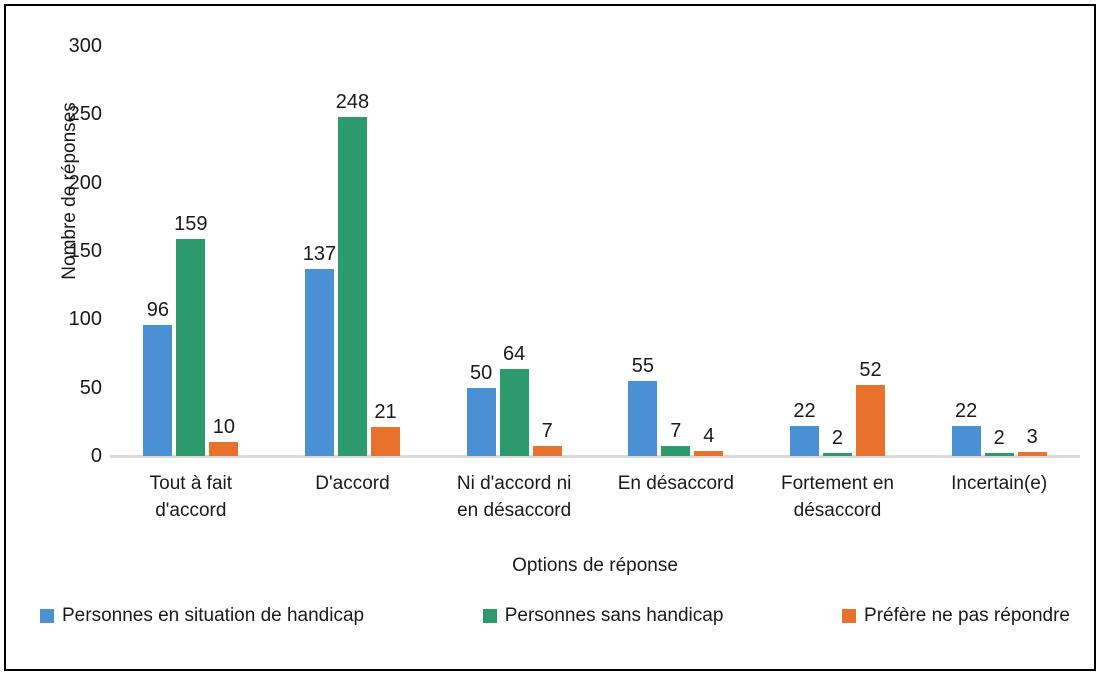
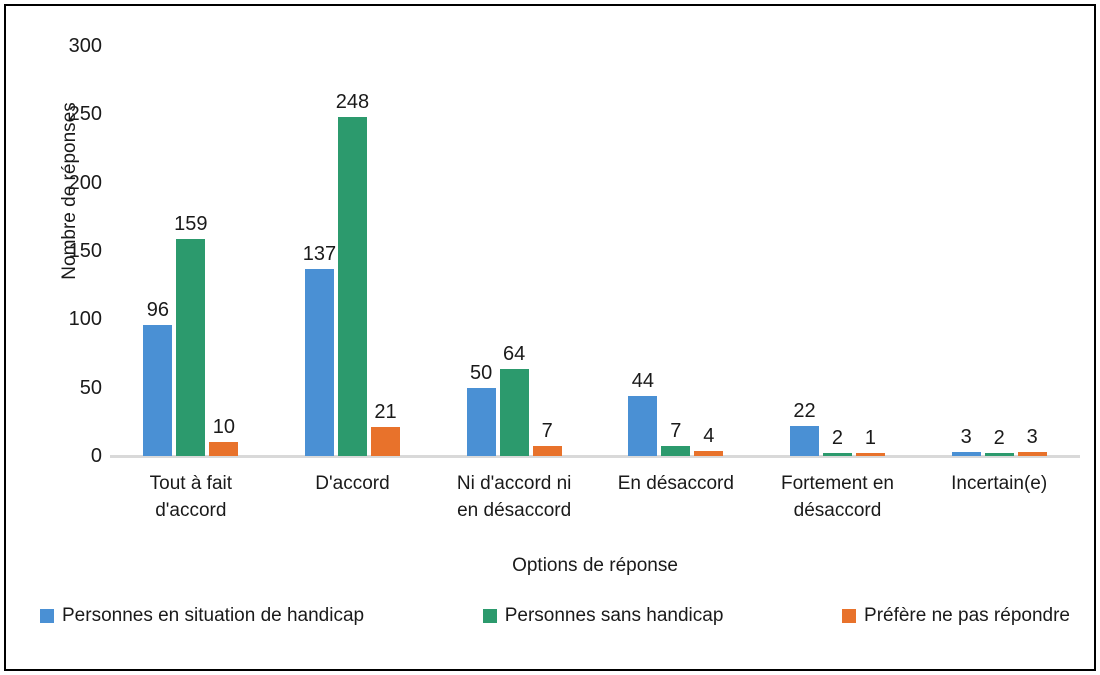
Personnes en situation de handicap/En désaccord: 55 -> 44
Préfère ne pas répondre/Fortement en désaccord: 52 -> 1
Personnes en situation de handicap/Incertain(e): 22 -> 3
